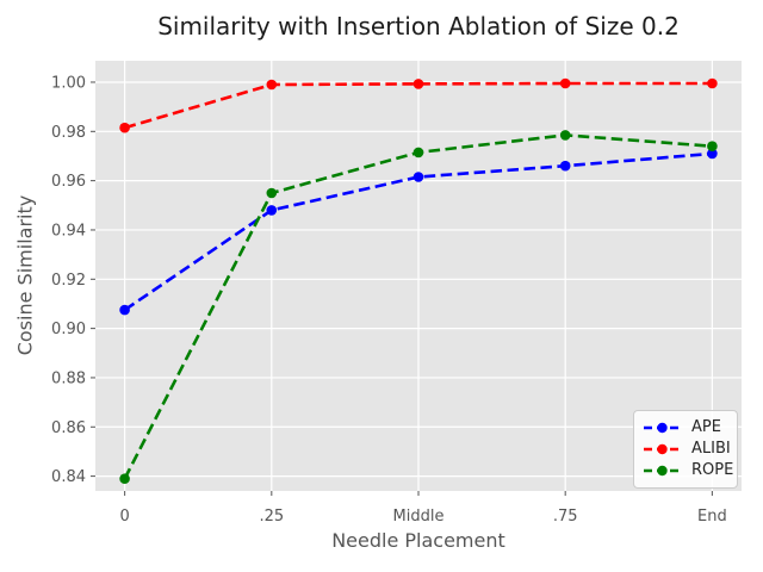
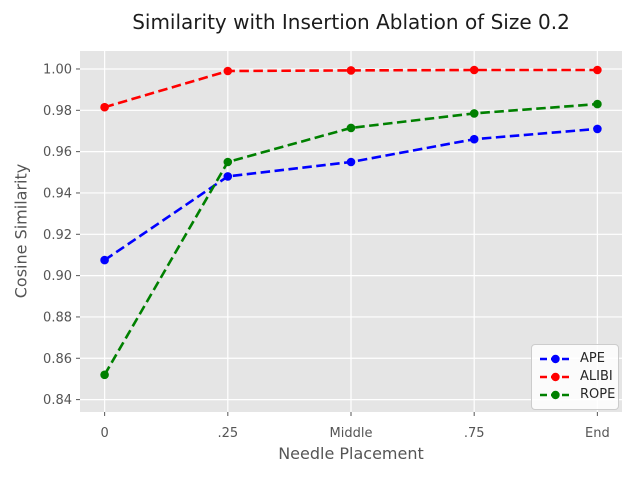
ROPE/0: 0.839 -> 0.852
APE/Middle: 0.962 -> 0.955
ROPE/End: 0.974 -> 0.983
